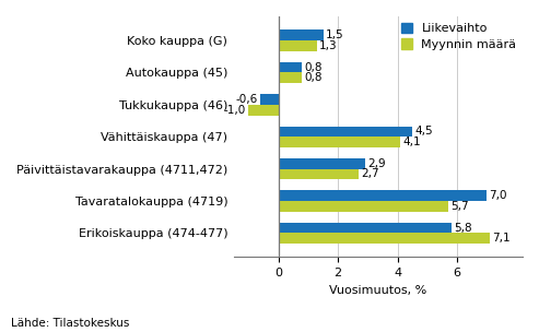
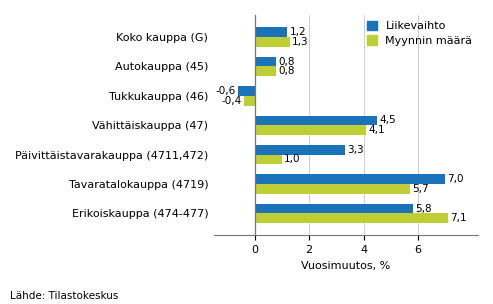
Liikevaihto/Koko kauppa (G): 1,5 -> 1,2
Myynnin määrä/Tukkukauppa (46): -1,0 -> -0,4
Liikevaihto/Päivittäistavarakauppa (4711,472): 2,9 -> 3,3
Myynnin määrä/Päivittäistavarakauppa (4711,472): 2,7 -> 1,0
